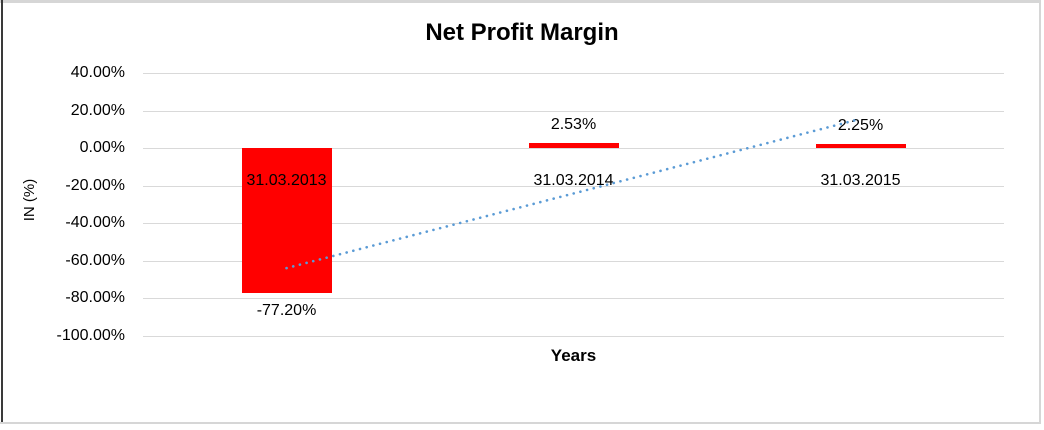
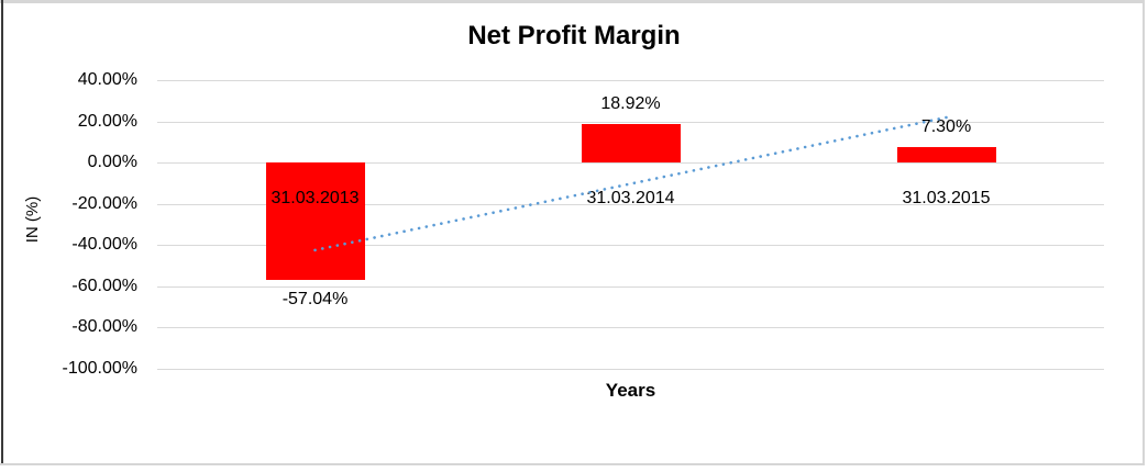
31.03.2013: -77.20% -> -57.04%
31.03.2014: 2.53% -> 18.92%
31.03.2015: 2.25% -> 7.30%
